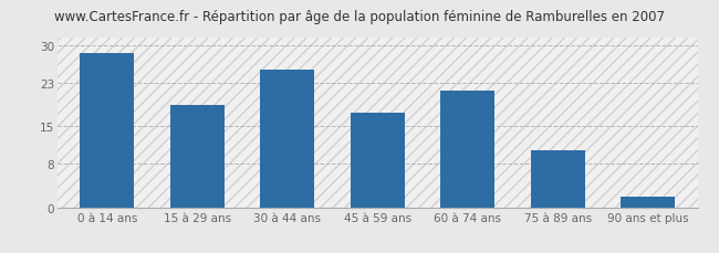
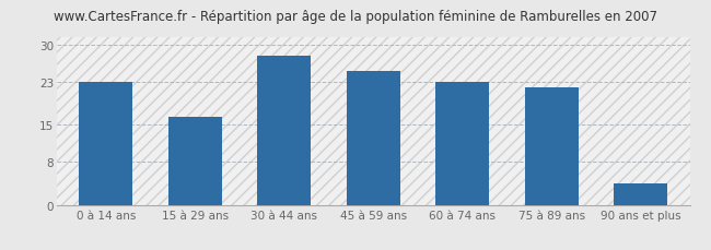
0 à 14 ans: 28.5 -> 23.0
15 à 29 ans: 19.0 -> 16.5
30 à 44 ans: 25.5 -> 28.0
45 à 59 ans: 17.5 -> 25.0
60 à 74 ans: 21.5 -> 23.0
75 à 89 ans: 10.5 -> 22.0
90 ans et plus: 2.0 -> 4.0
